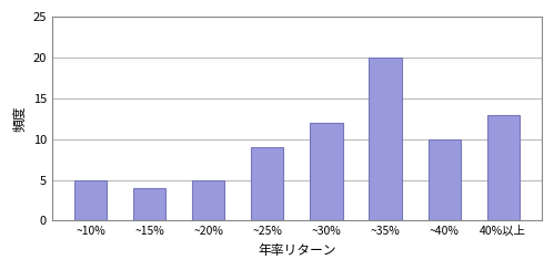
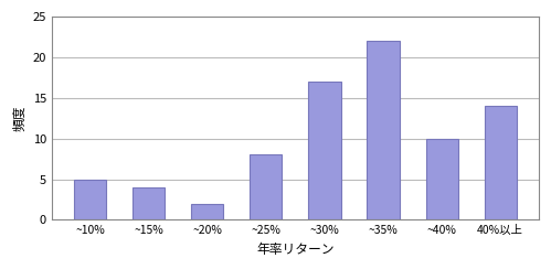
~20%: 5 -> 2
~25%: 9 -> 8
~30%: 12 -> 17
~35%: 20 -> 22
40%以上: 13 -> 14
